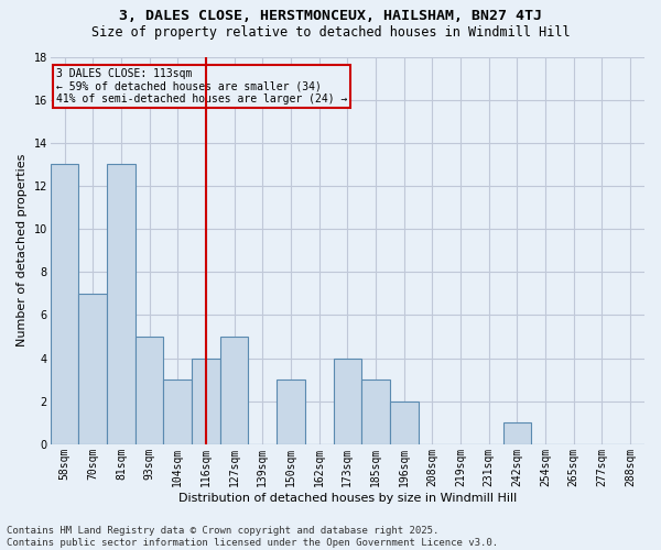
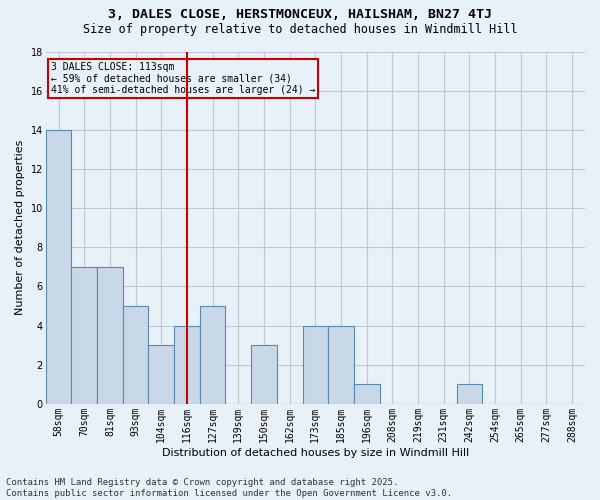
58sqm: 13 -> 14
81sqm: 13 -> 7
185sqm: 3 -> 4
196sqm: 2 -> 1
